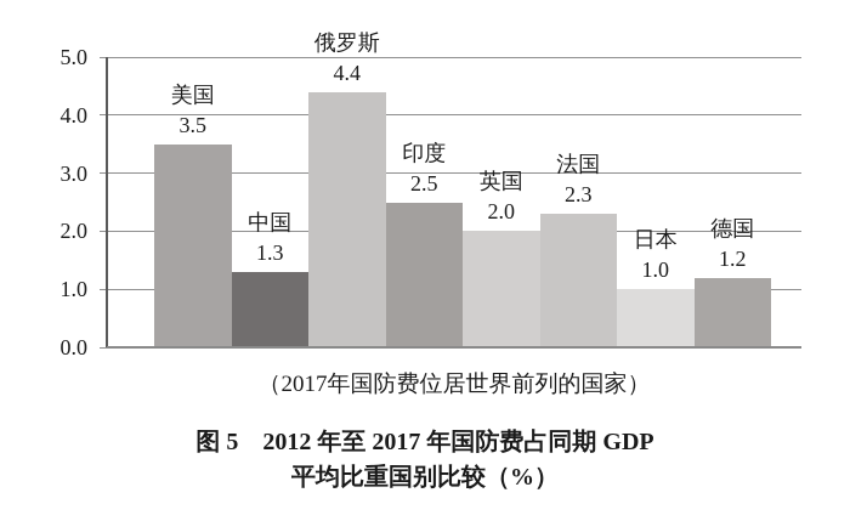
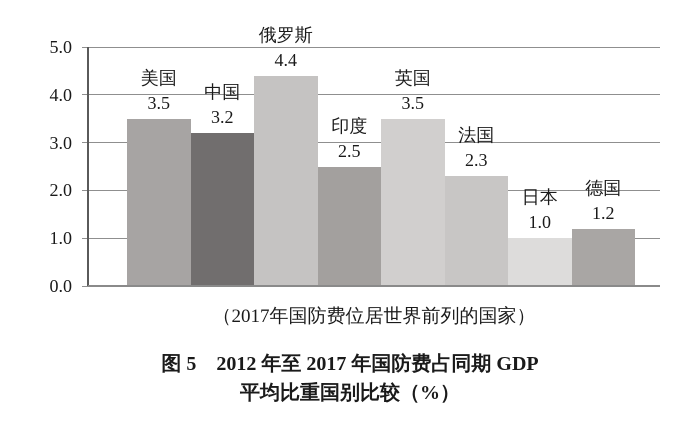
中国: 1.3 -> 3.2
英国: 2.0 -> 3.5
